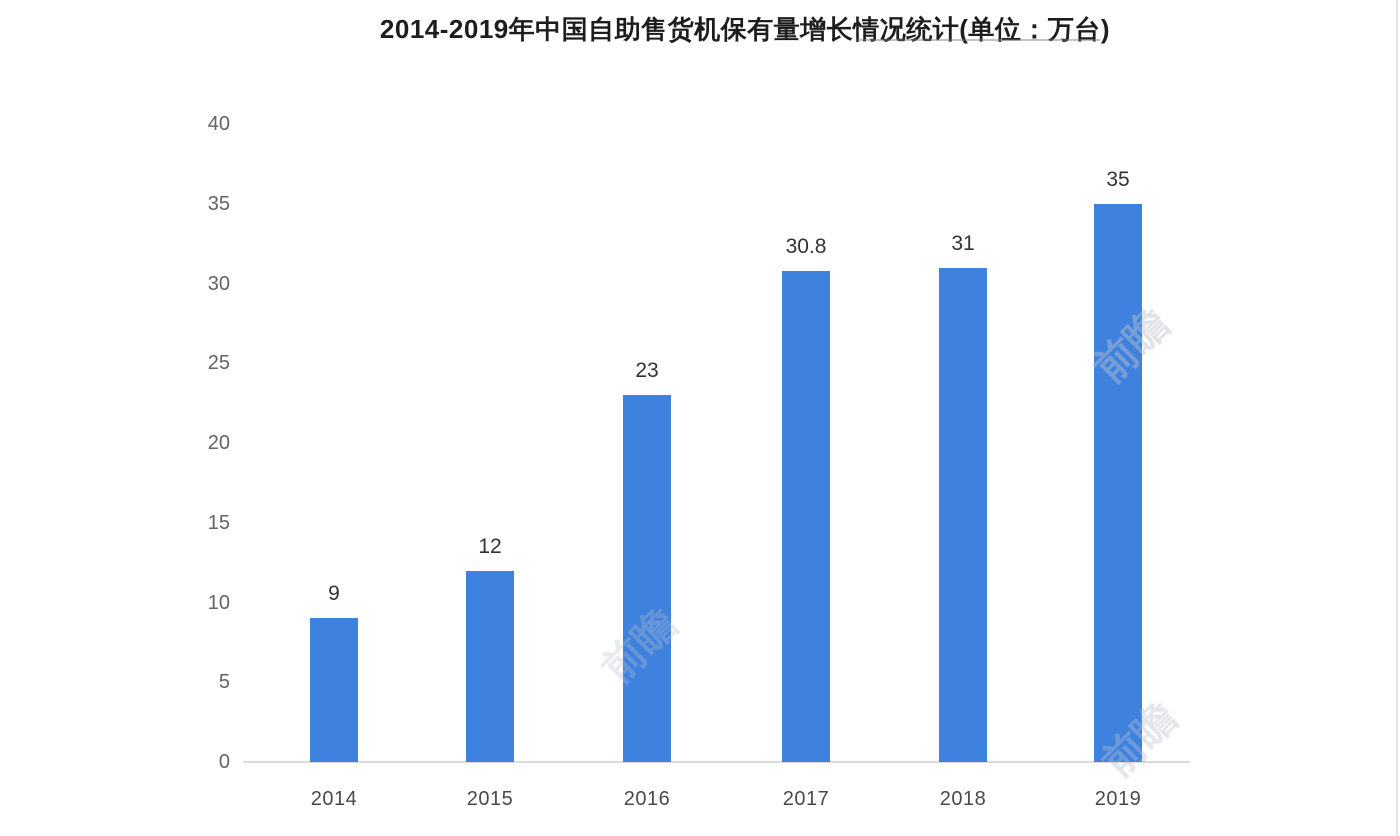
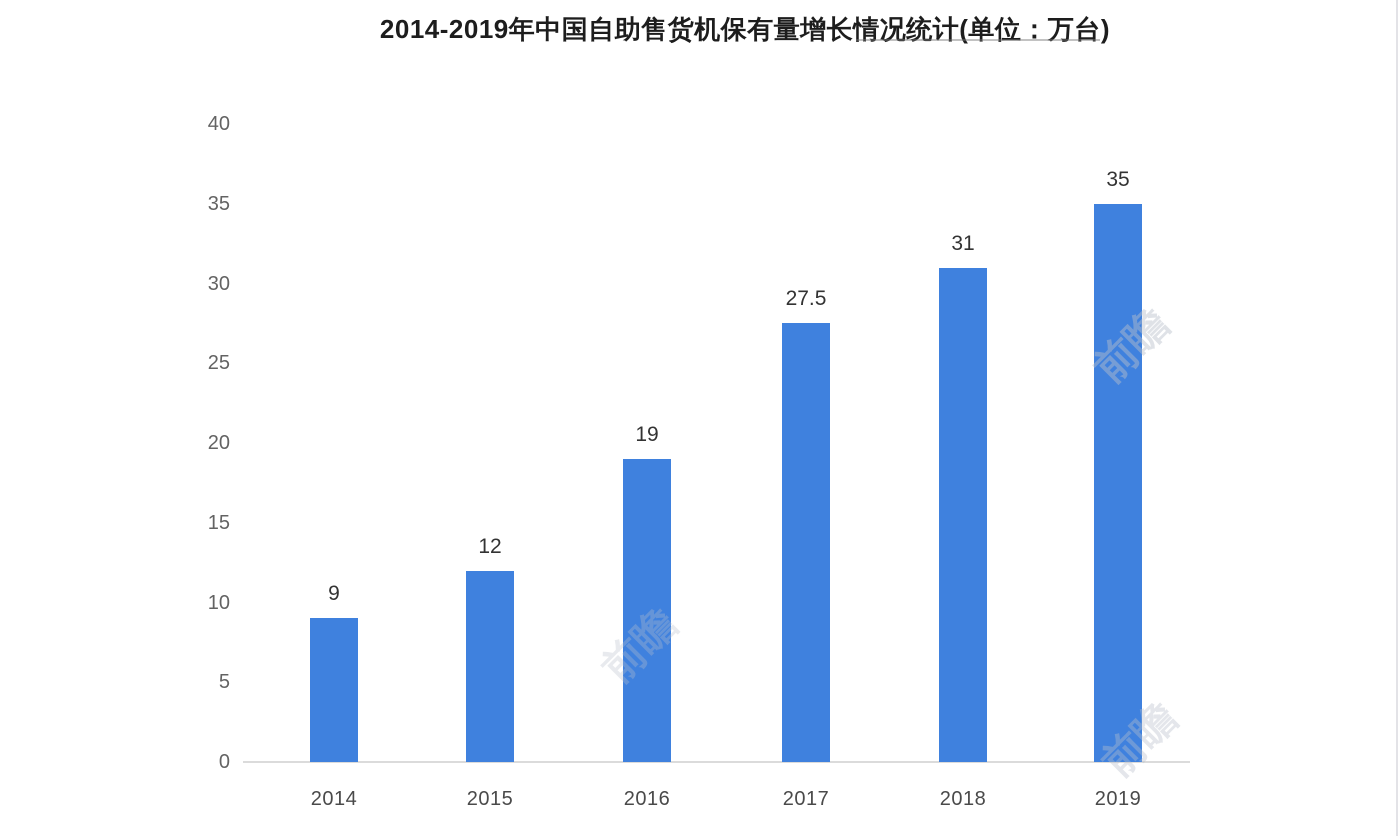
2016: 23 -> 19
2017: 30.8 -> 27.5
